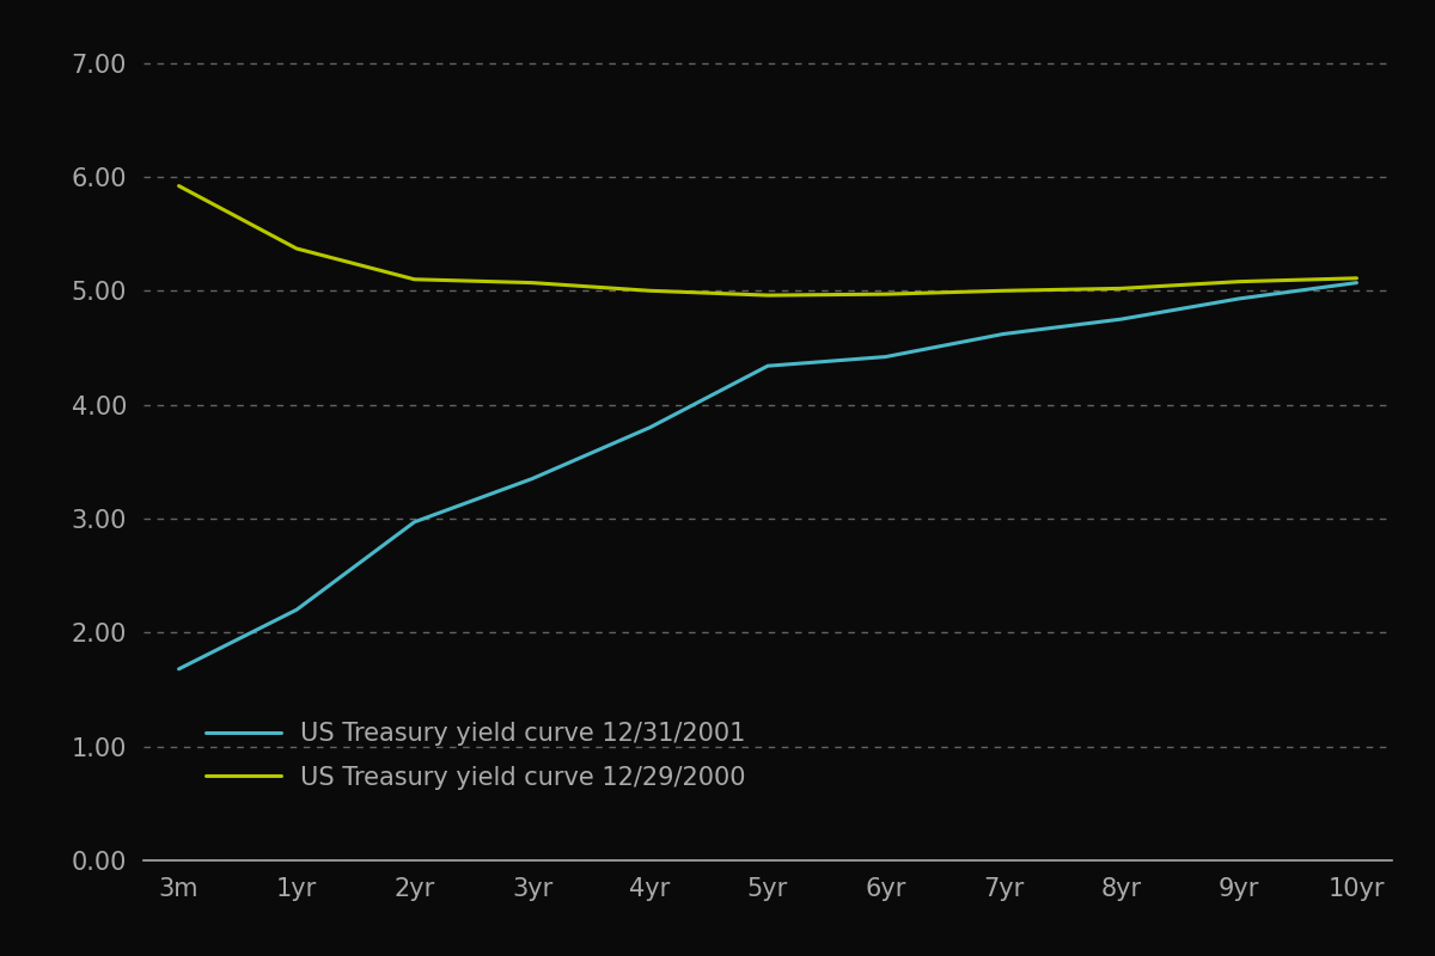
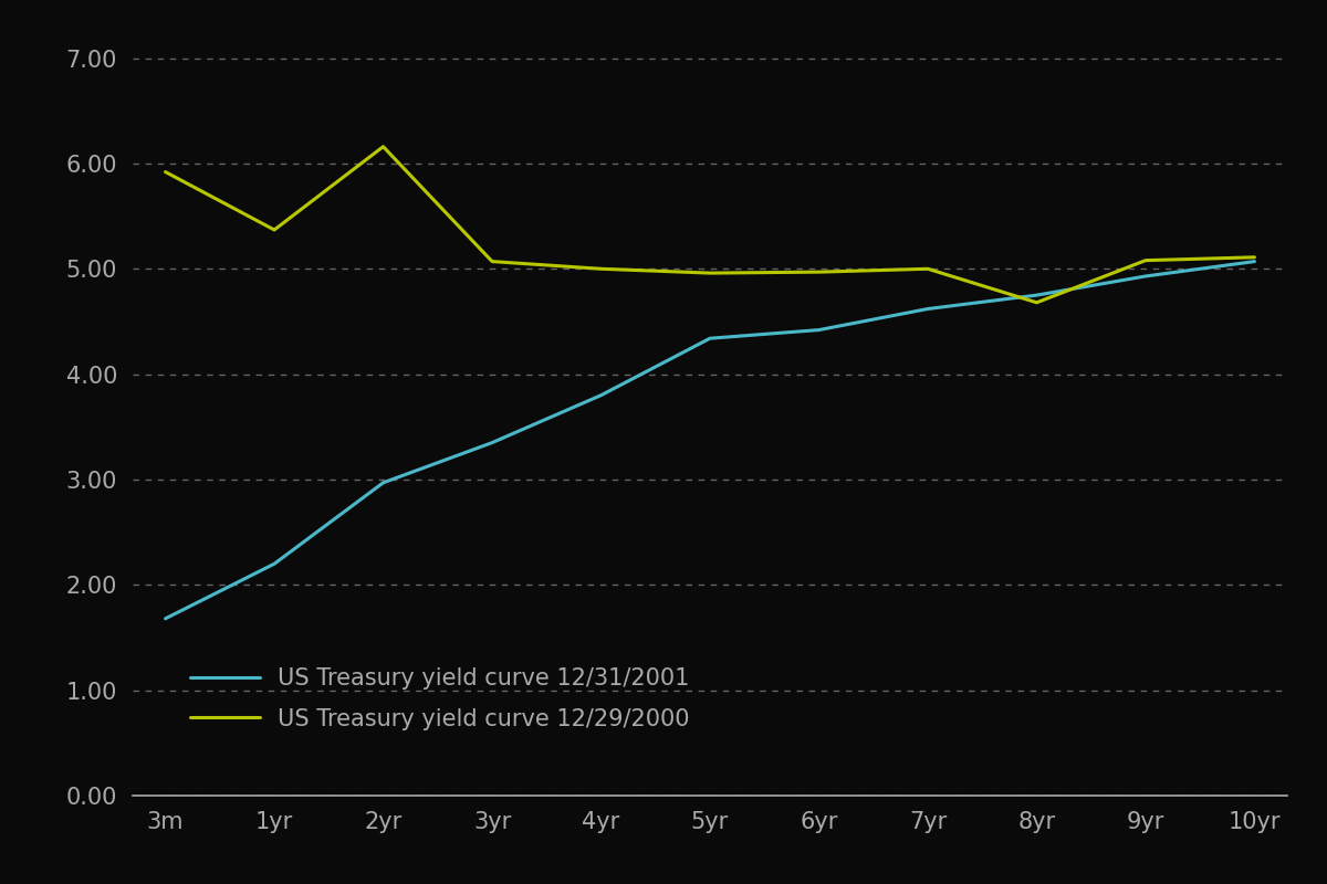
US Treasury yield curve 12/29/2000/2yr: 5.10 -> 6.16
US Treasury yield curve 12/29/2000/8yr: 5.02 -> 4.68
